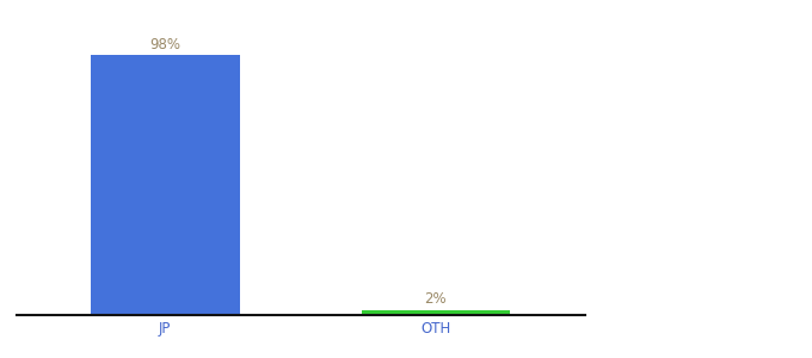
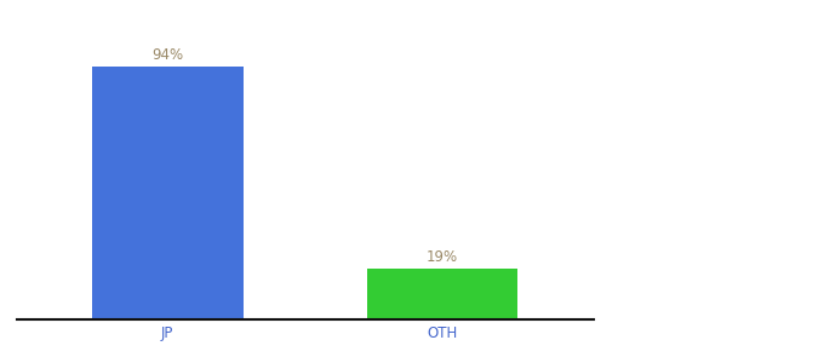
JP: 98% -> 94%
OTH: 2% -> 19%
